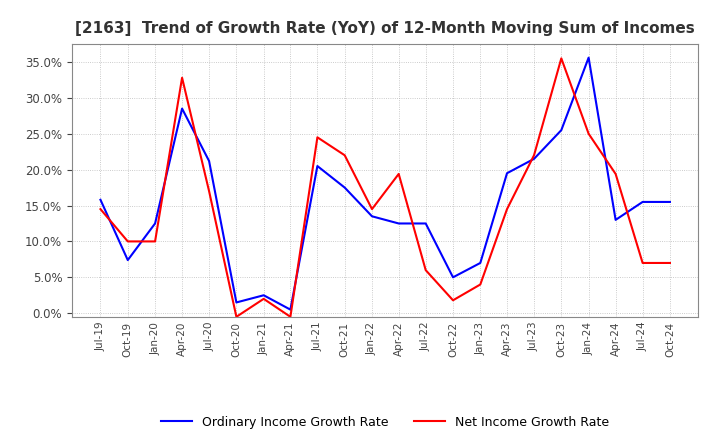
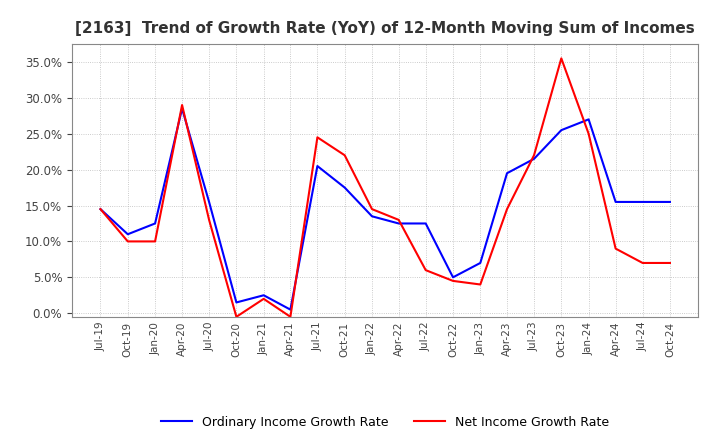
Ordinary Income Growth Rate/Jul-19: 15.8% -> 14.5%
Ordinary Income Growth Rate/Oct-19: 7.4% -> 11.0%
Net Income Growth Rate/Apr-20: 32.8% -> 29.0%
Ordinary Income Growth Rate/Jul-20: 21.2% -> 15.5%
Net Income Growth Rate/Jul-20: 17.0% -> 13.0%
Net Income Growth Rate/Apr-22: 19.4% -> 13.0%
Net Income Growth Rate/Oct-22: 1.8% -> 4.5%
Ordinary Income Growth Rate/Jan-24: 35.6% -> 27.0%
Ordinary Income Growth Rate/Apr-24: 13.0% -> 15.5%
Net Income Growth Rate/Apr-24: 19.4% -> 9.0%
